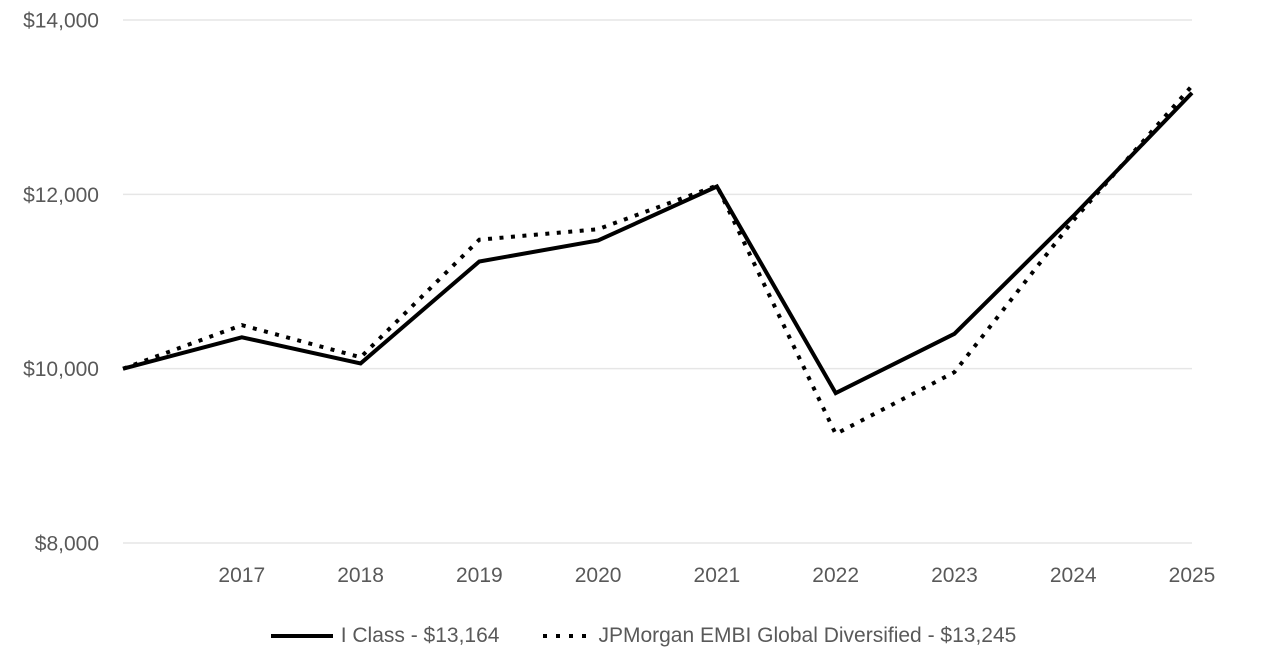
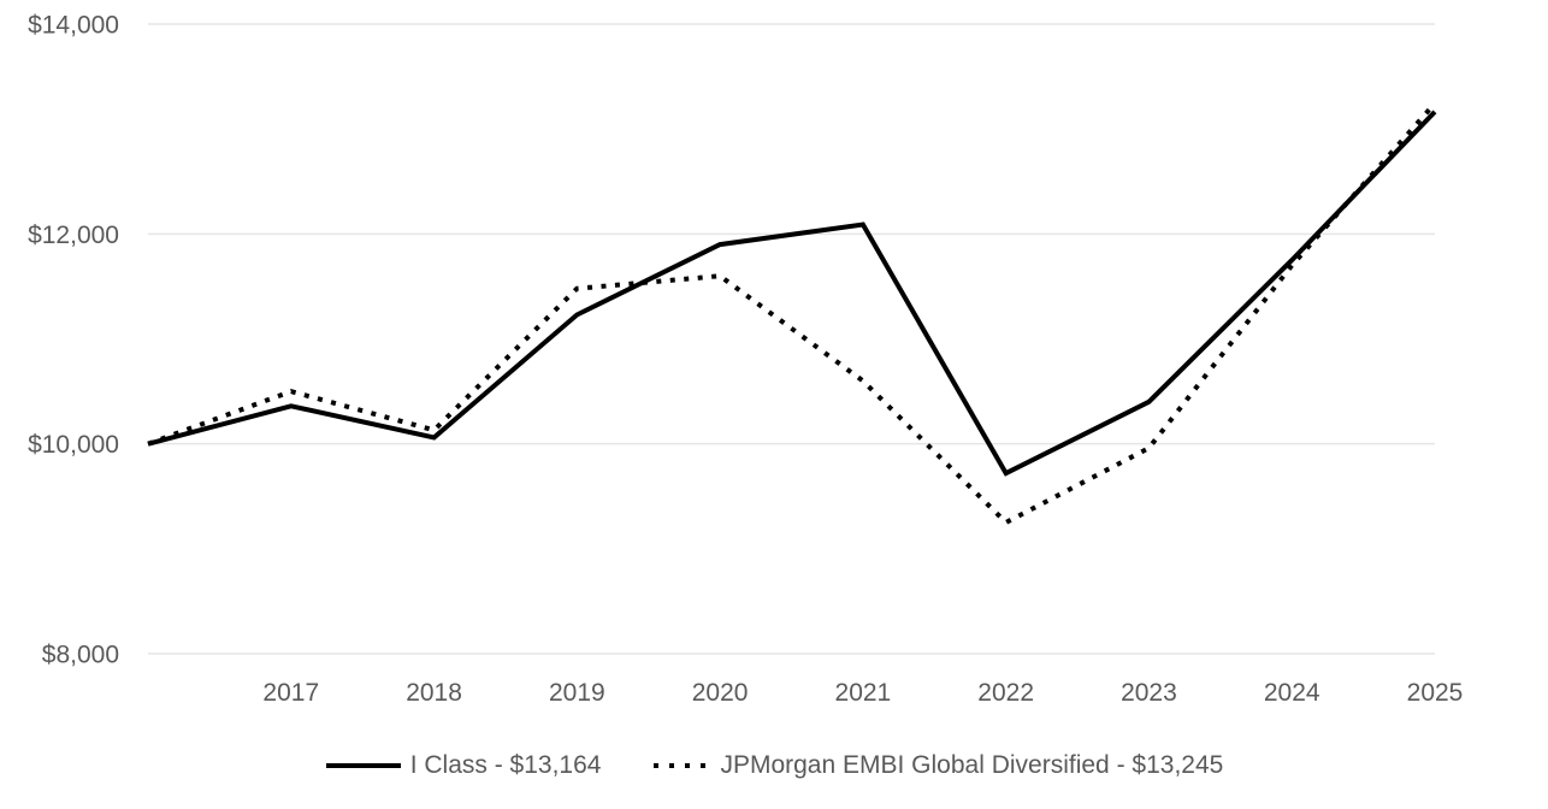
I Class - $13,164/2020: $11500 -> $11900
JPMorgan EMBI Global Diversified - $13,245/2021: $12100 -> $10600
